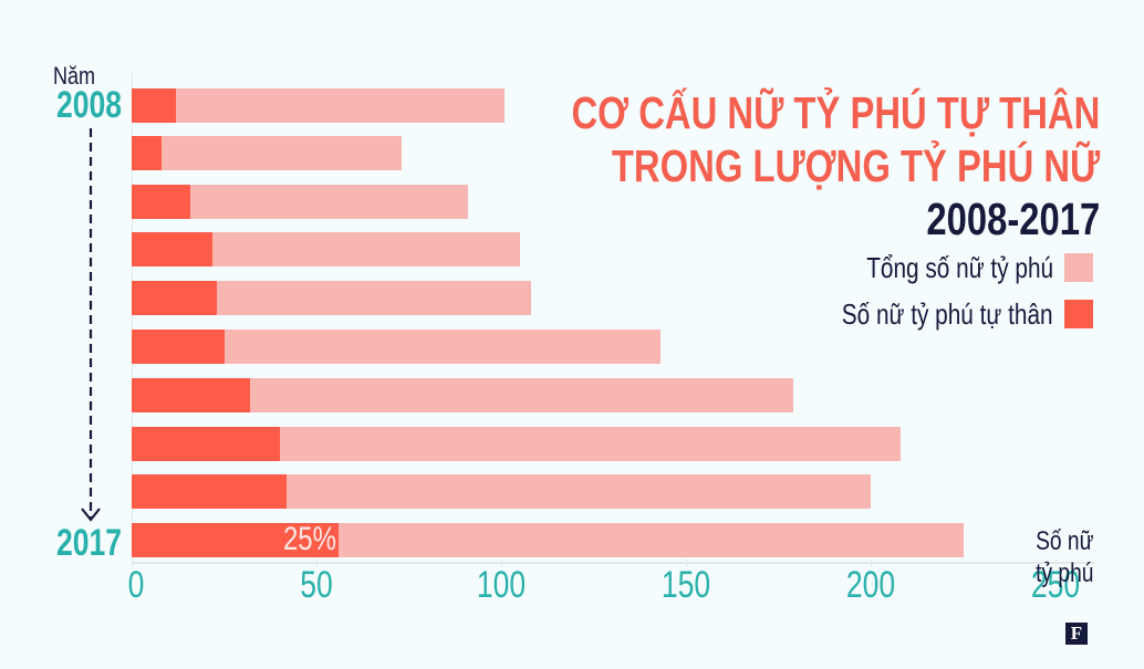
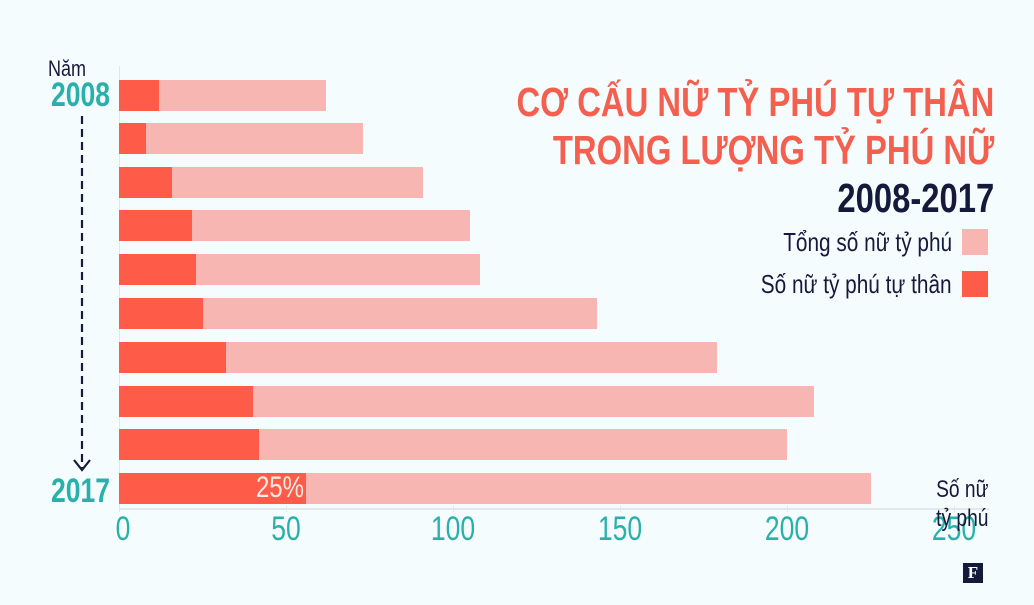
Tổng số nữ tỷ phú/2008: 101 -> 62
